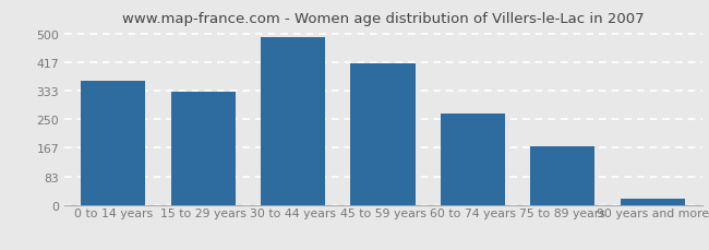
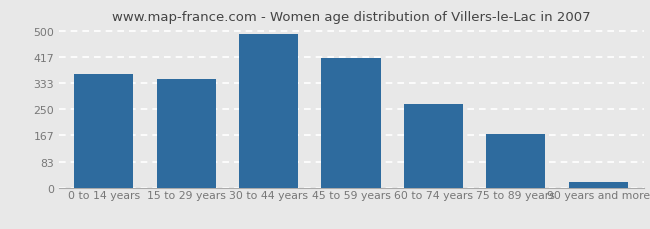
15 to 29 years: 330 -> 347
